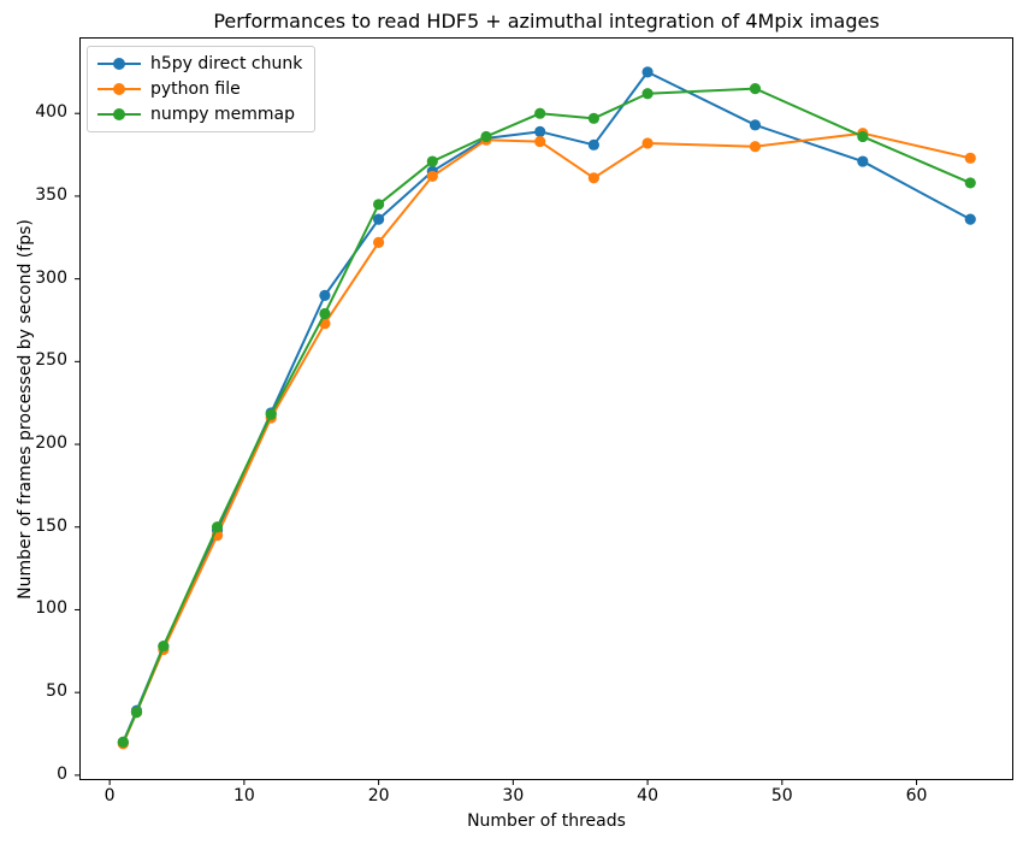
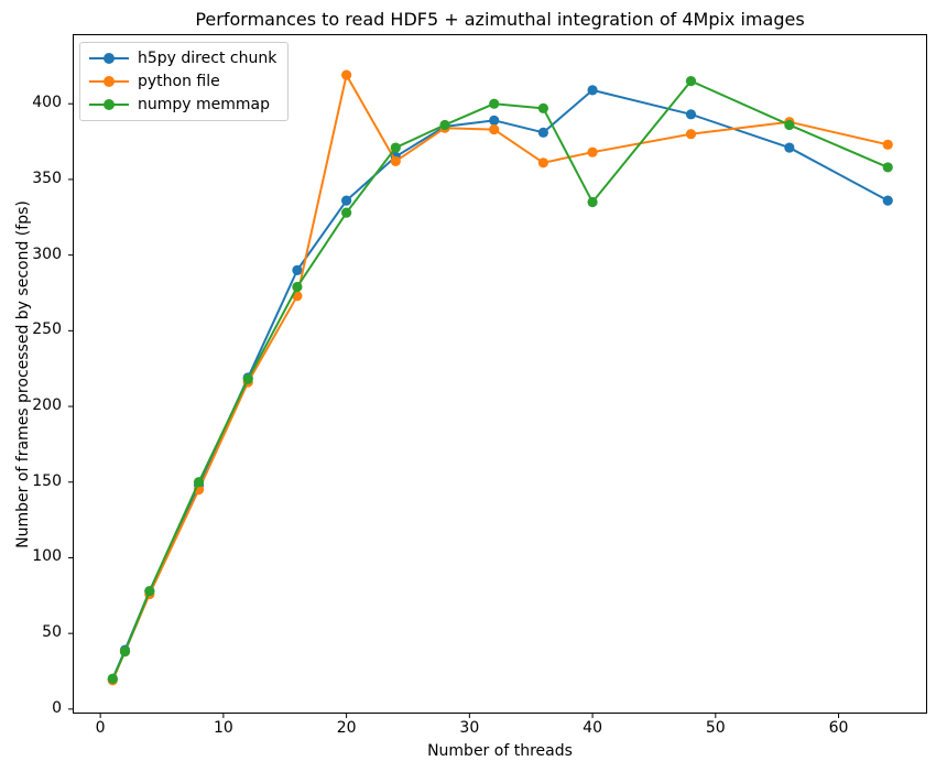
python file/20: 322 -> 419
numpy memmap/20: 345 -> 328
h5py direct chunk/40: 425 -> 409
python file/40: 382 -> 368
numpy memmap/40: 412 -> 335
